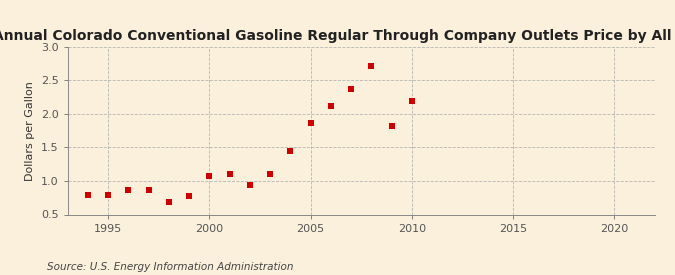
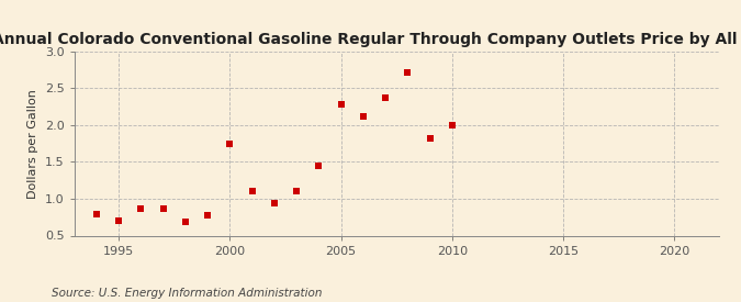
1995: 0.79 -> 0.70
2000: 1.08 -> 1.74
2005: 1.86 -> 2.28
2010: 2.19 -> 2.00
